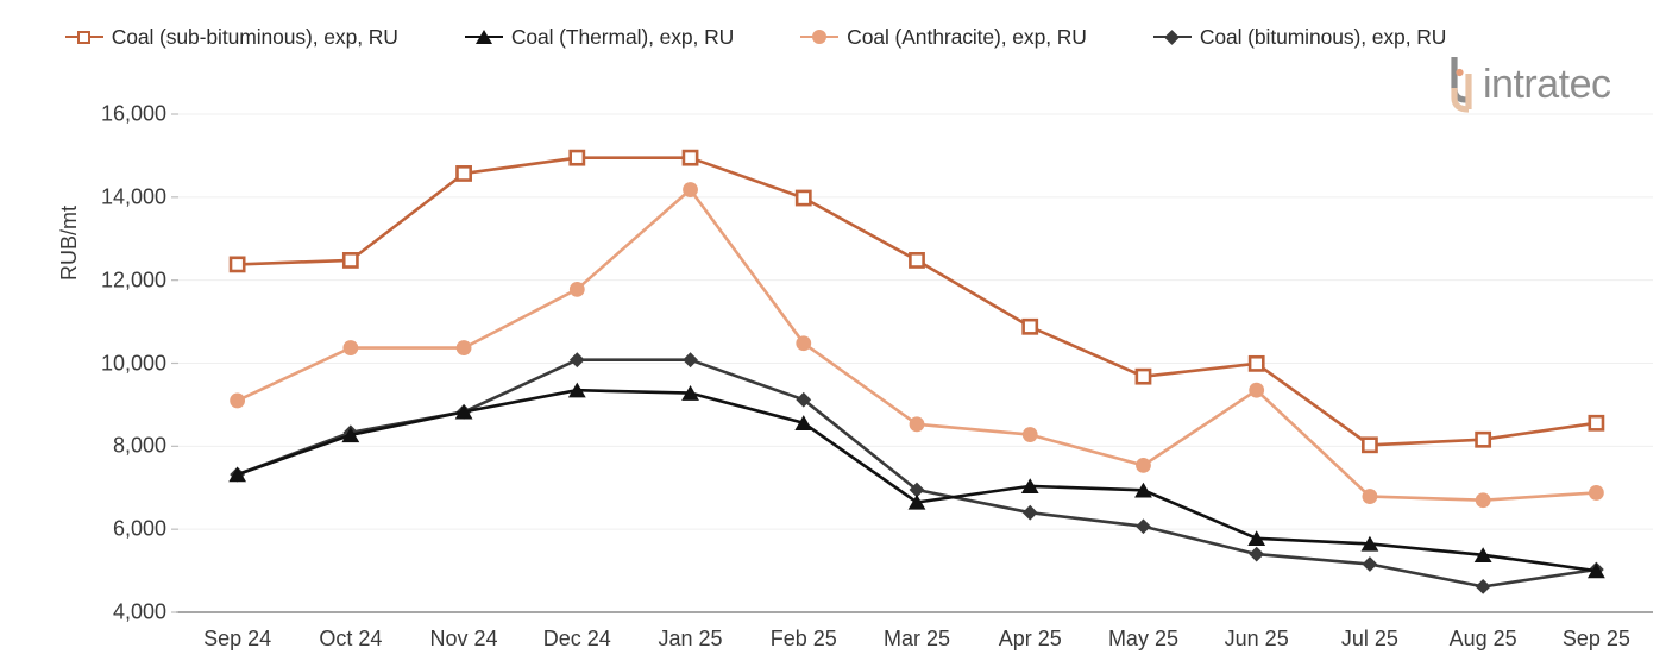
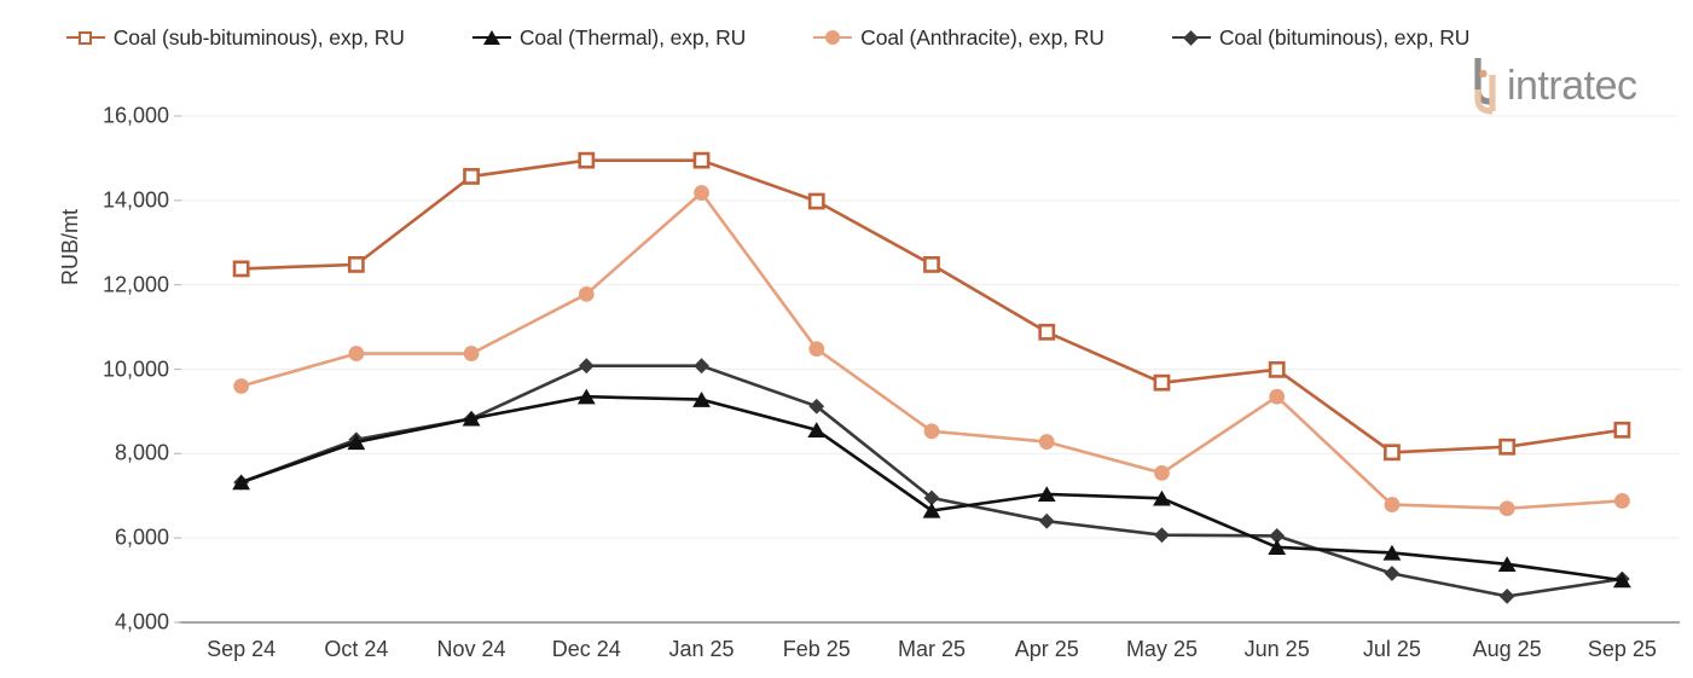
Coal (Anthracite), exp, RU/Sep 24: 9100 -> 9600
Coal (bituminous), exp, RU/Jun 25: 5400 -> 6000
